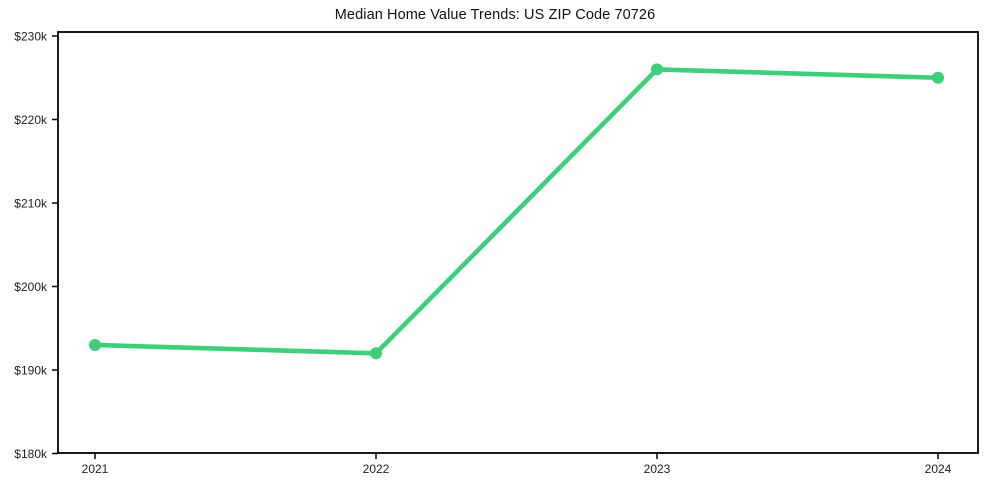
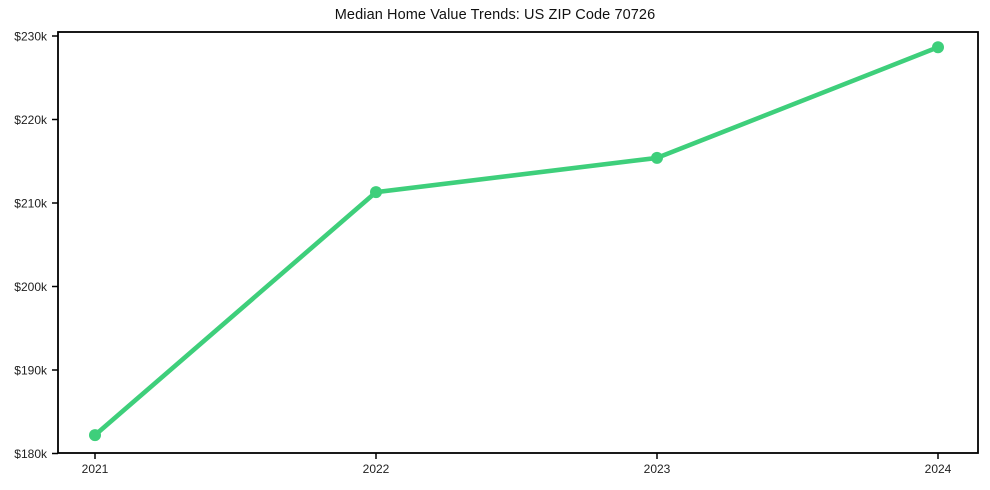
2021: $193k -> $182k
2022: $192k -> $211k
2023: $226k -> $215k
2024: $225k -> $229k
